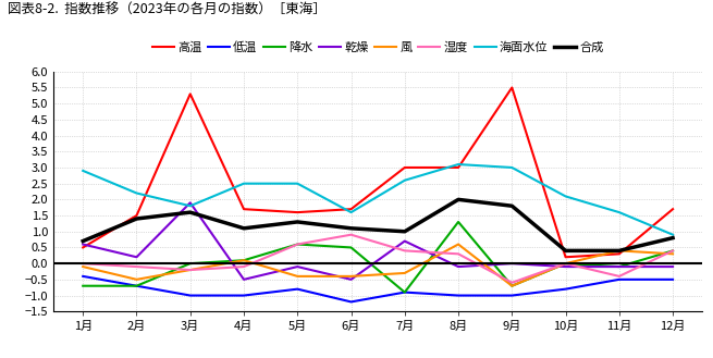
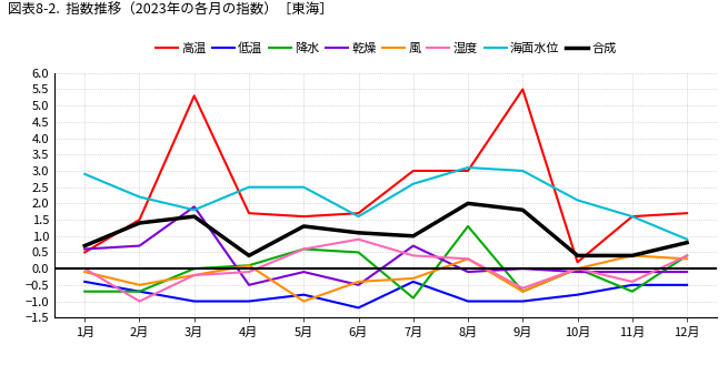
乾燥/2月: 0.2 -> 0.7
湿度/2月: -0.1 -> -1.0
合成/4月: 1.1 -> 0.4
風/5月: -0.4 -> -1.0
低温/7月: -0.9 -> -0.4
風/8月: 0.6 -> 0.3
高温/11月: 0.3 -> 1.6
降水/11月: -0.1 -> -0.7
